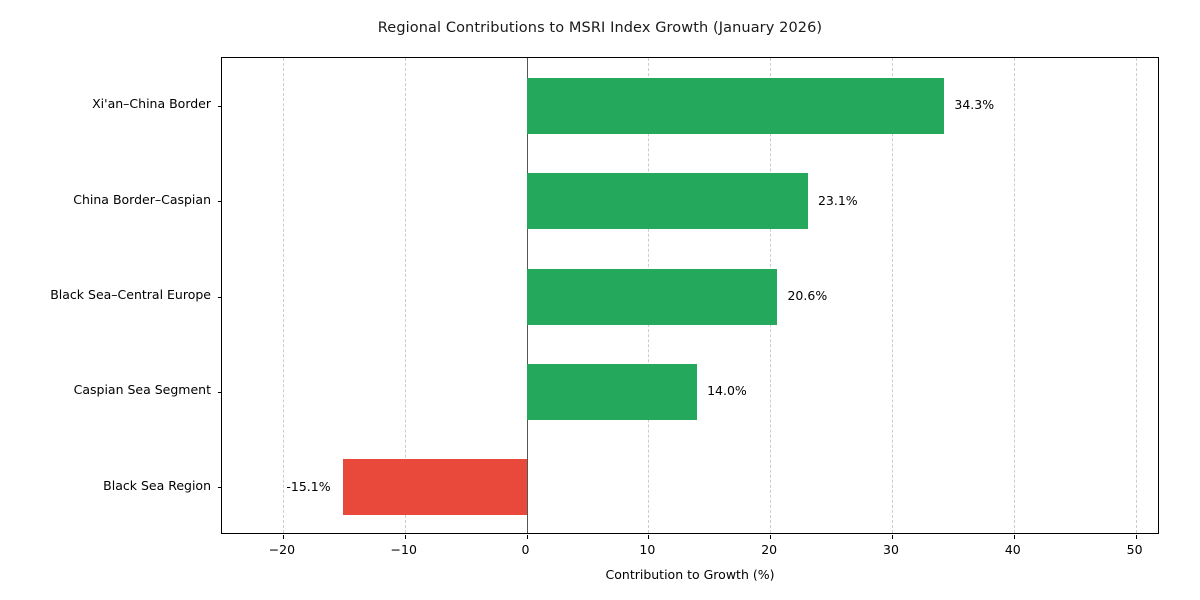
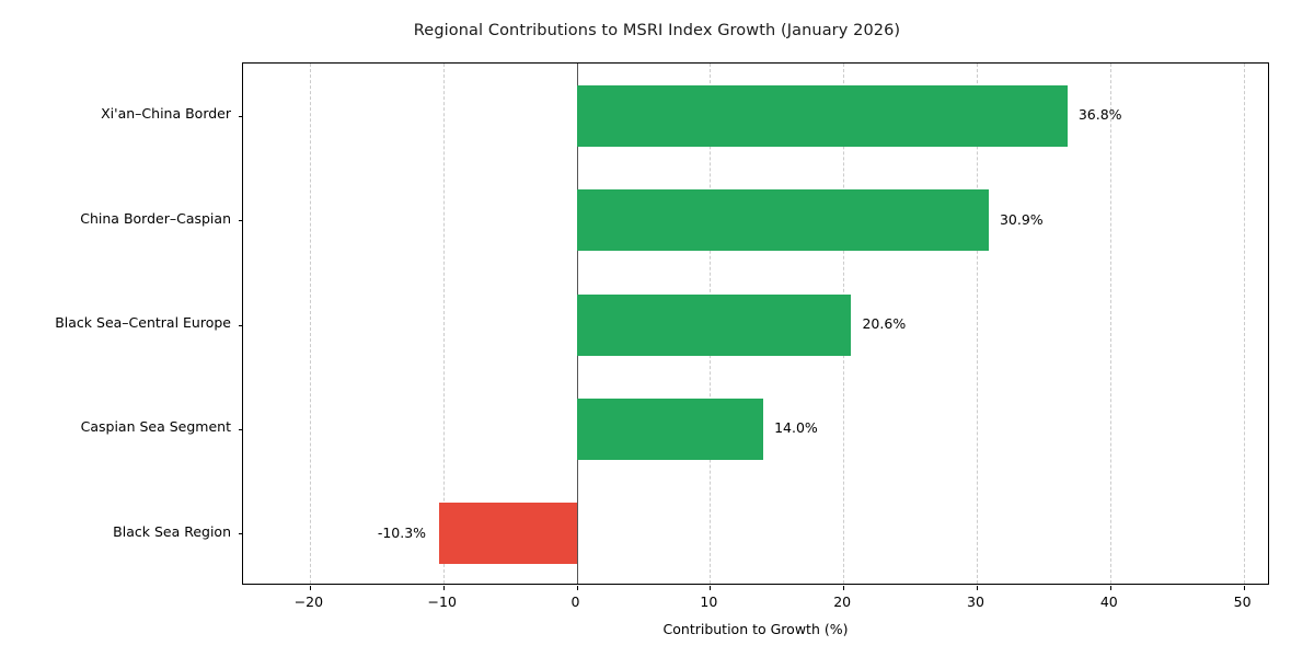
Black Sea Region: -15.1% -> -10.3%
China Border–Caspian: 23.1% -> 30.9%
Xi'an–China Border: 34.3% -> 36.8%
